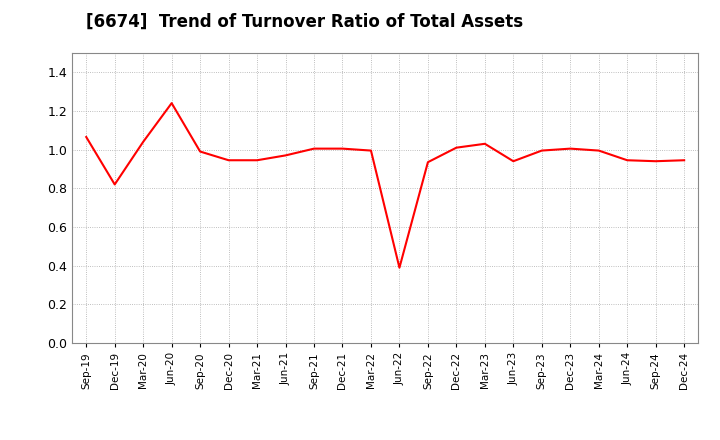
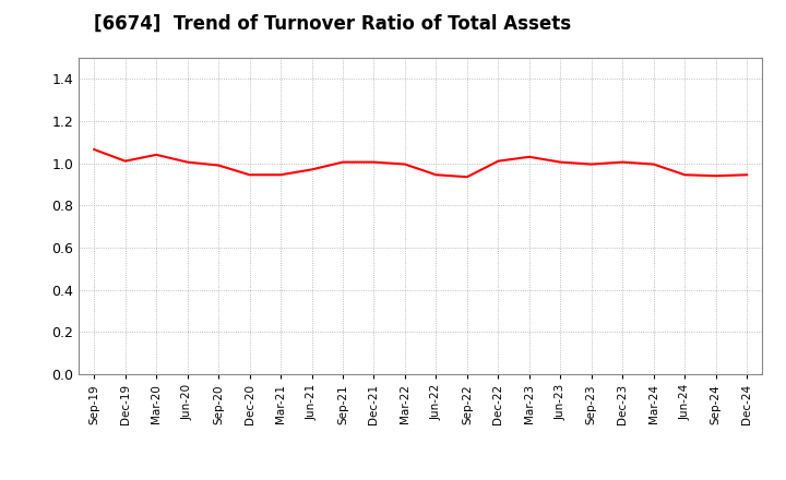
Dec-19: 0.82 -> 1.01
Jun-20: 1.24 -> 1.00
Jun-22: 0.39 -> 0.94
Jun-23: 0.94 -> 1.00
